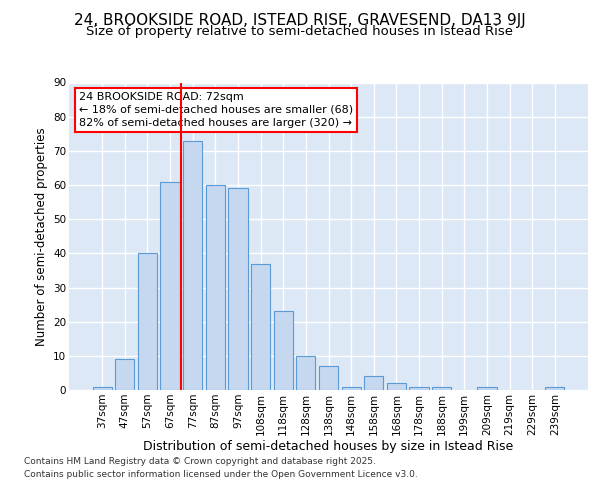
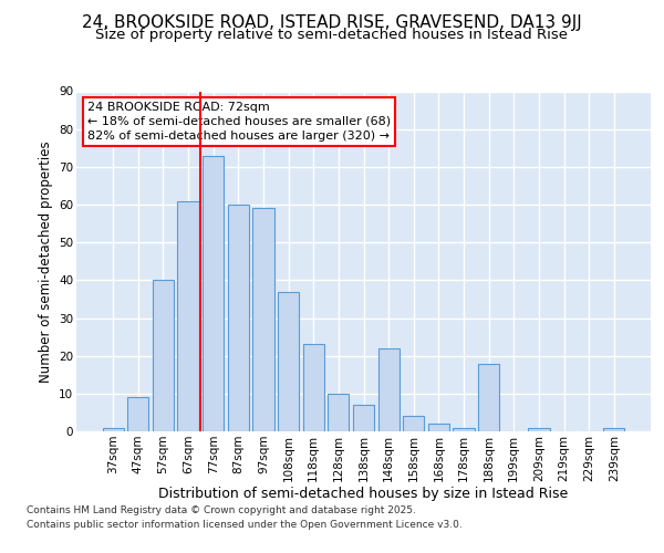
148sqm: 1 -> 22
188sqm: 1 -> 18
